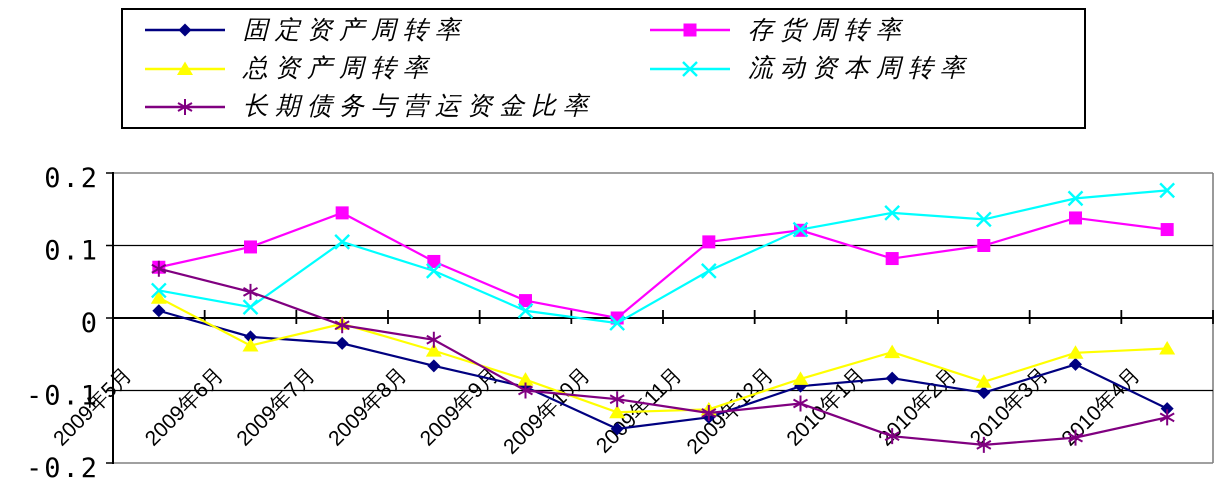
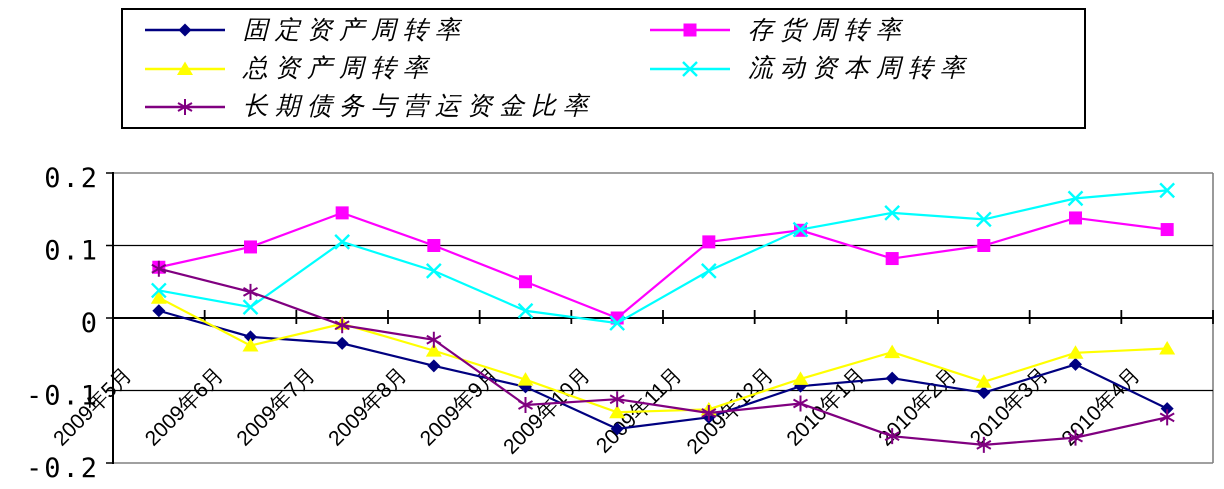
存货周转率/2009年8月: 0.08 -> 0.10
存货周转率/2009年9月: 0.02 -> 0.05
长期债务与营运资金比率/2009年9月: -0.10 -> -0.12
